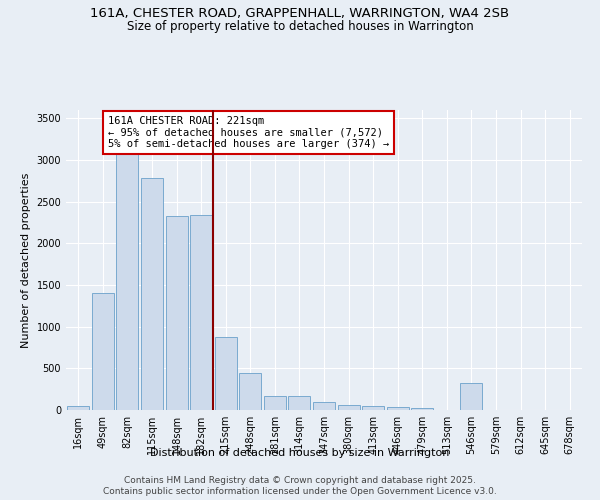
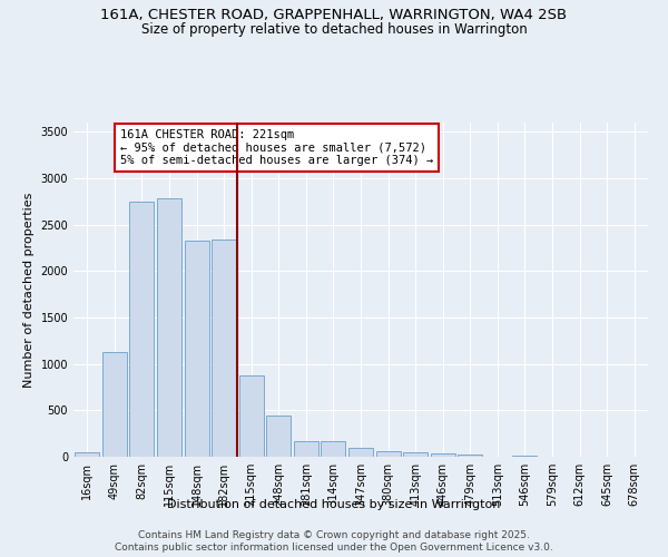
49sqm: 1400 -> 1130
82sqm: 3100 -> 2750
546sqm: 320 -> 20
